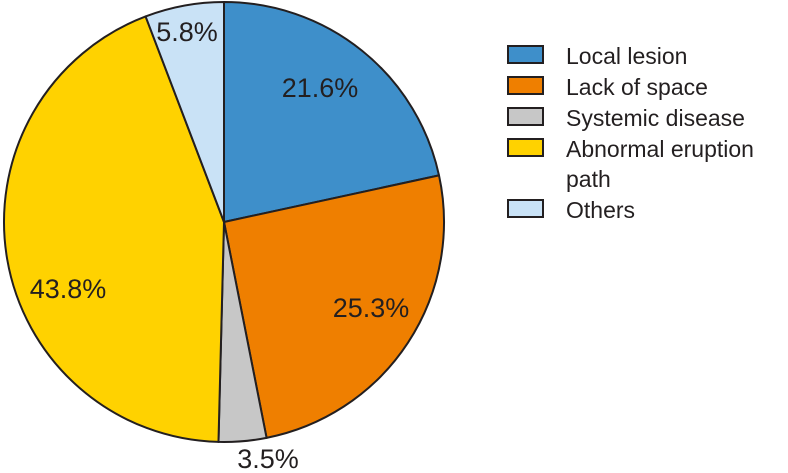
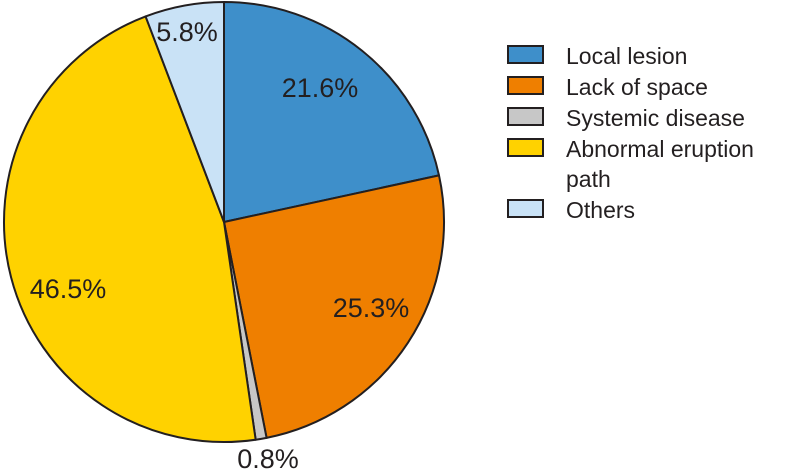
Systemic disease: 3.5% -> 0.8%
Abnormal eruption path: 43.8% -> 46.5%
